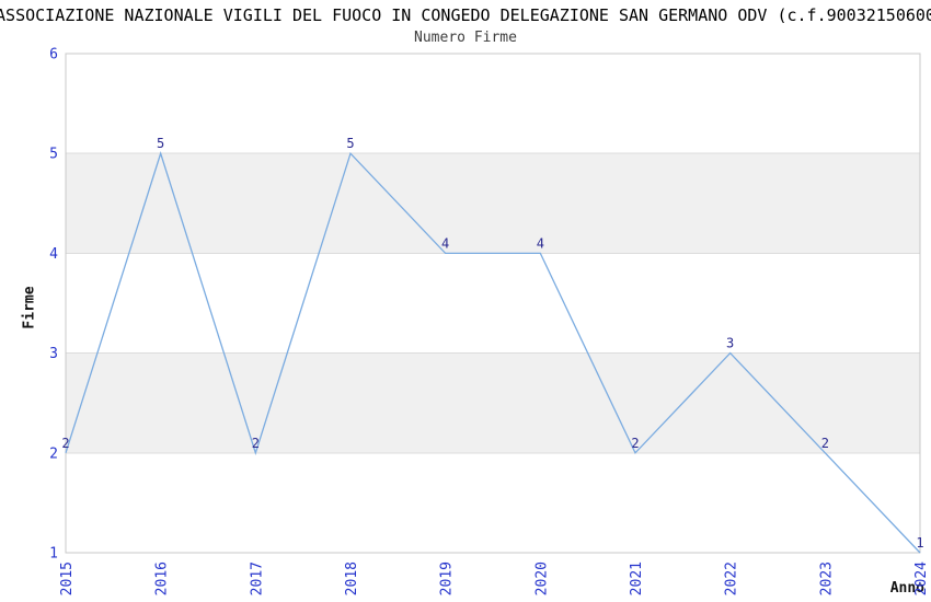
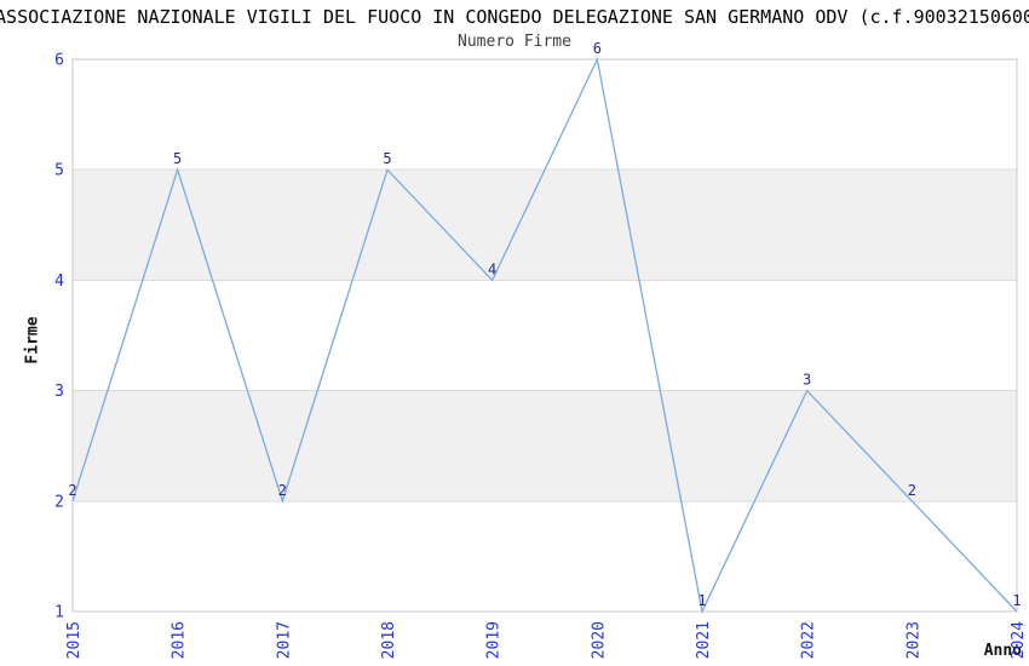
2020: 4 -> 6
2021: 2 -> 1
